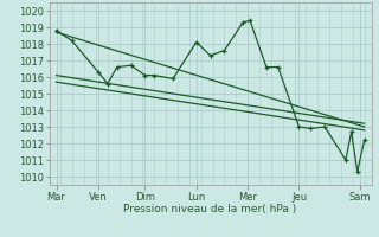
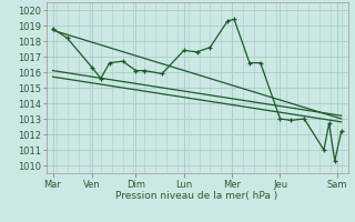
Lun: 1018.1 -> 1017.4
